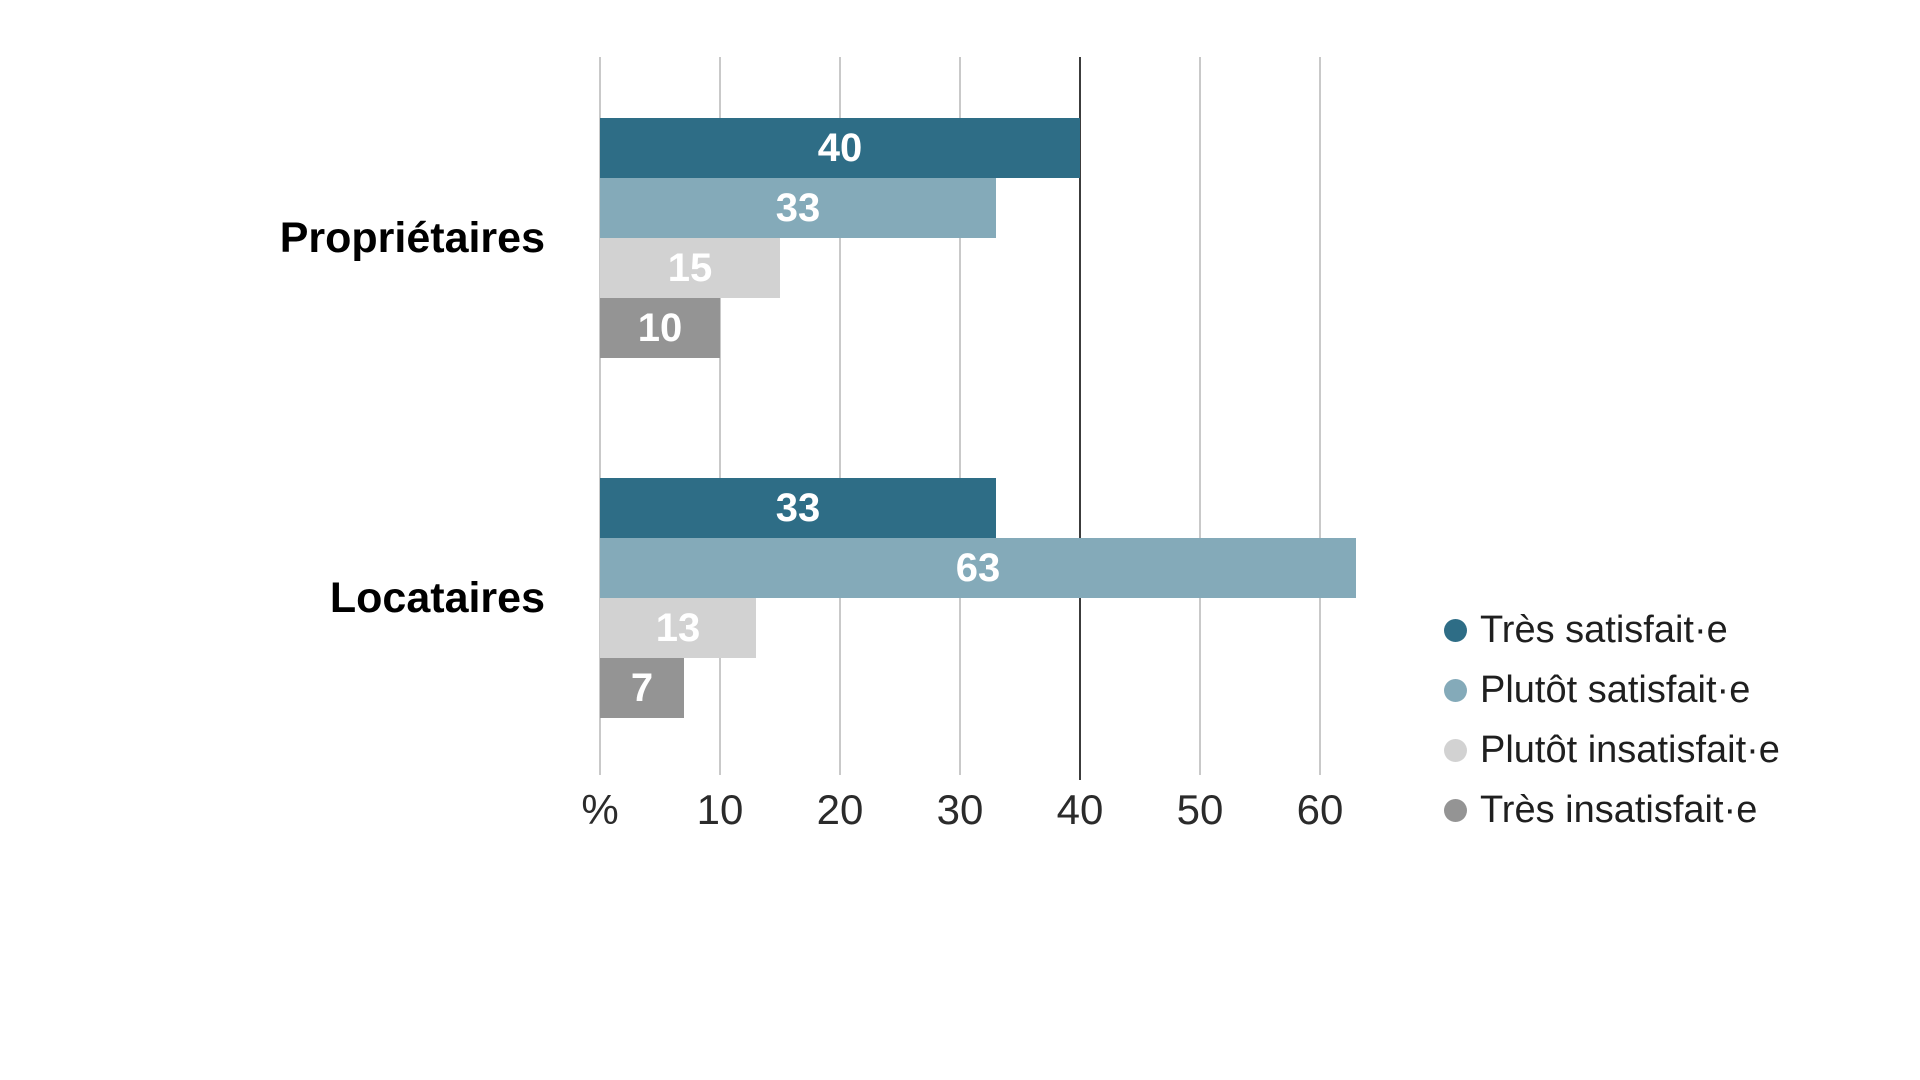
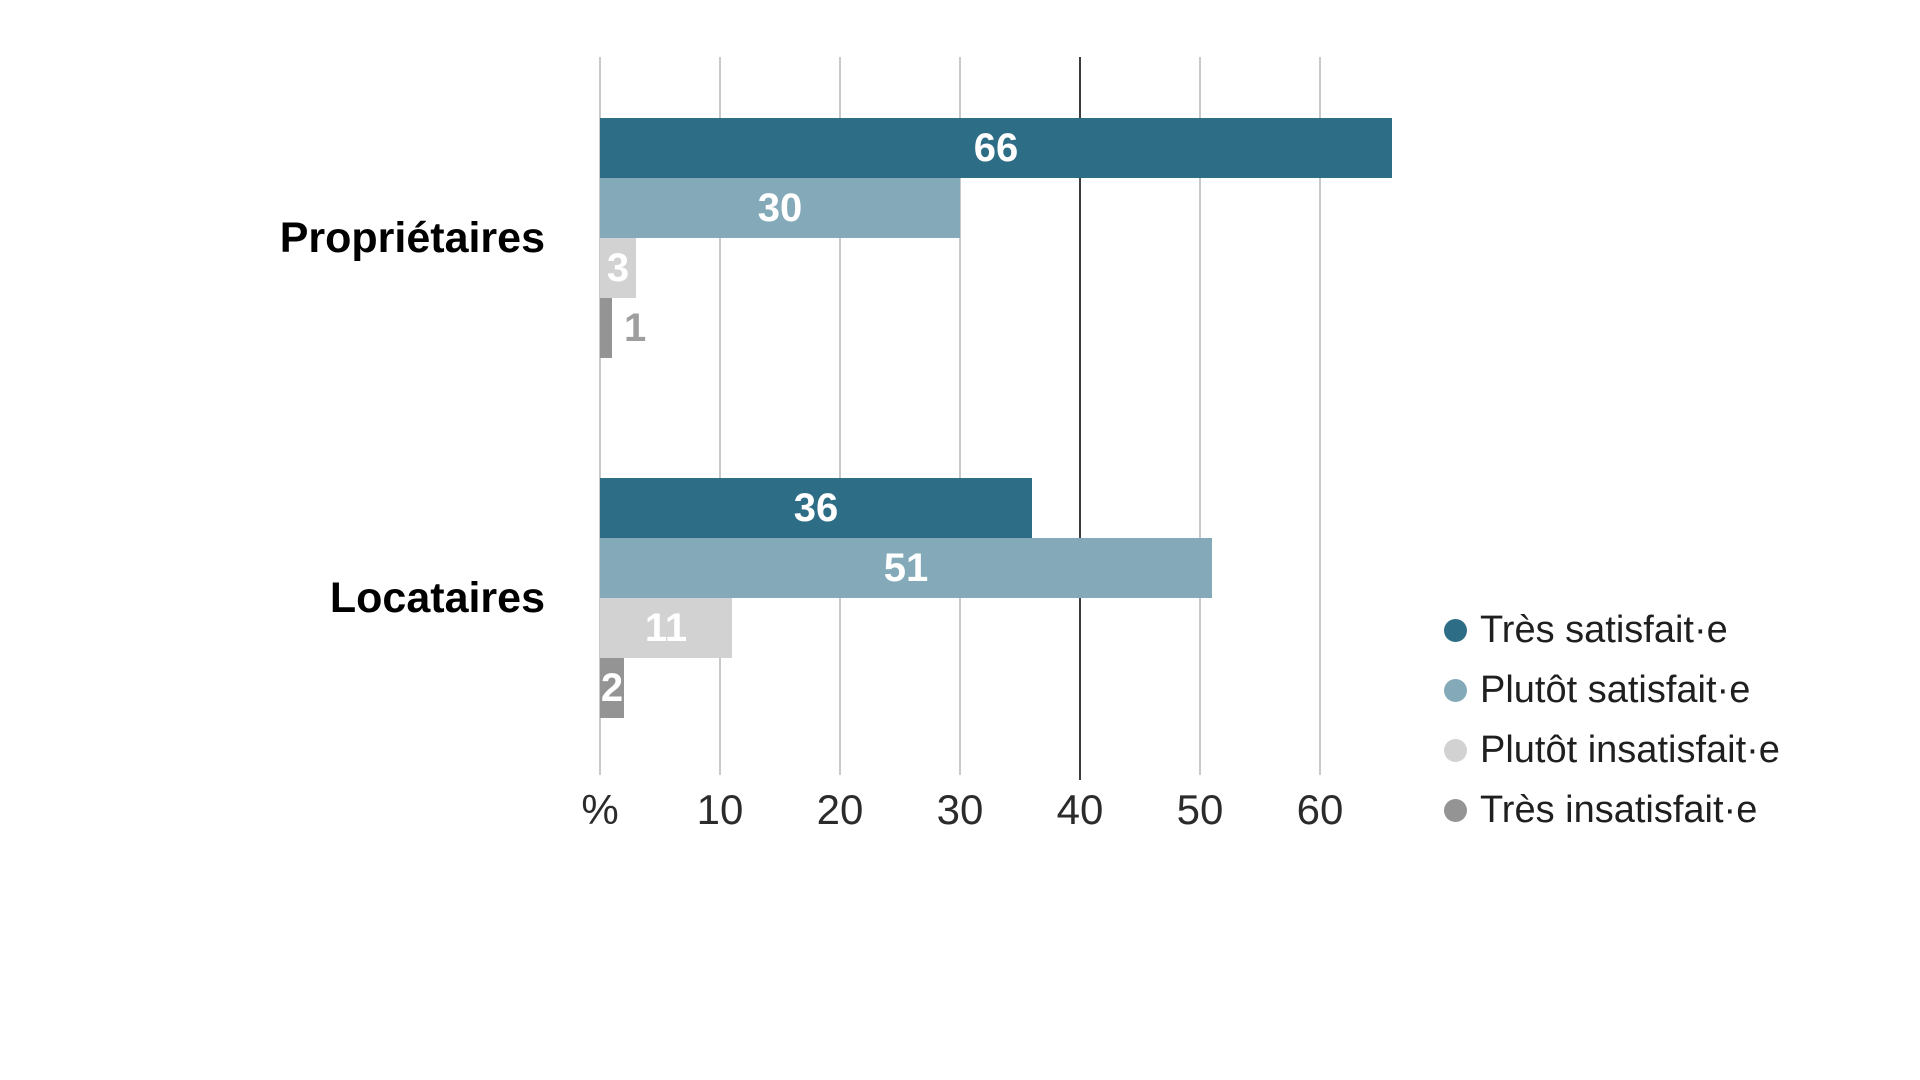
Très satisfait·e/Propriétaires: 40 -> 66
Plutôt satisfait·e/Propriétaires: 33 -> 30
Plutôt insatisfait·e/Propriétaires: 15 -> 3
Très insatisfait·e/Propriétaires: 10 -> 1
Très satisfait·e/Locataires: 33 -> 36
Plutôt satisfait·e/Locataires: 63 -> 51
Plutôt insatisfait·e/Locataires: 13 -> 11
Très insatisfait·e/Locataires: 7 -> 2
